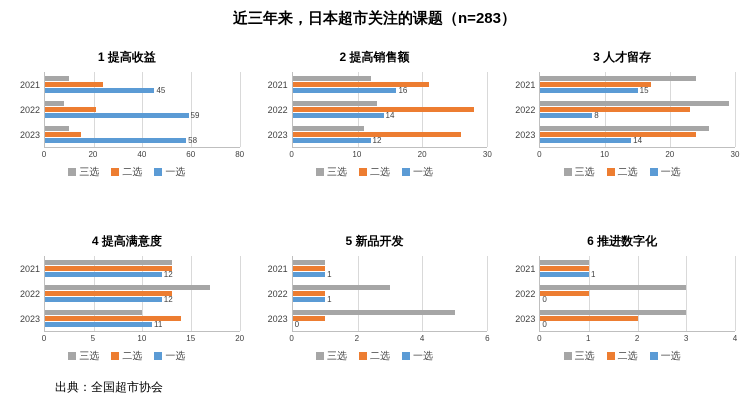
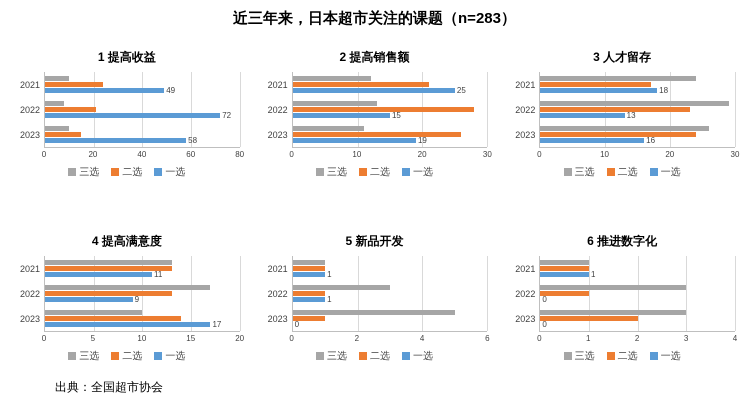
1 提高收益/一选/2021: 45 -> 49
1 提高收益/一选/2022: 59 -> 72
2 提高销售额/一选/2021: 16 -> 25
2 提高销售额/一选/2022: 14 -> 15
2 提高销售额/一选/2023: 12 -> 19
3 人才留存/一选/2021: 15 -> 18
3 人才留存/一选/2022: 8 -> 13
3 人才留存/一选/2023: 14 -> 16
4 提高满意度/一选/2021: 12 -> 11
4 提高满意度/一选/2022: 12 -> 9
4 提高满意度/一选/2023: 11 -> 17
